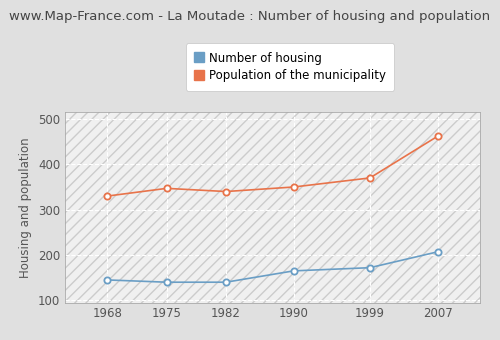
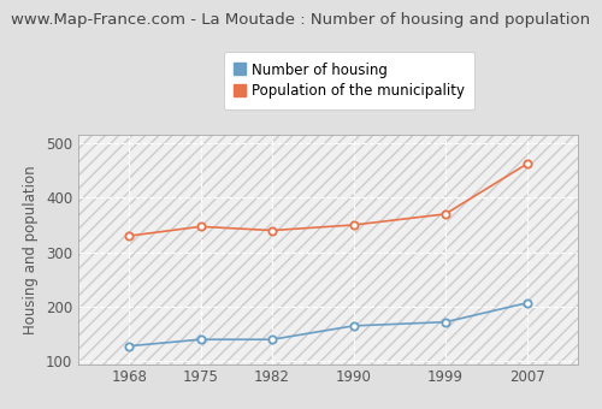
Number of housing/1968: 145 -> 128
